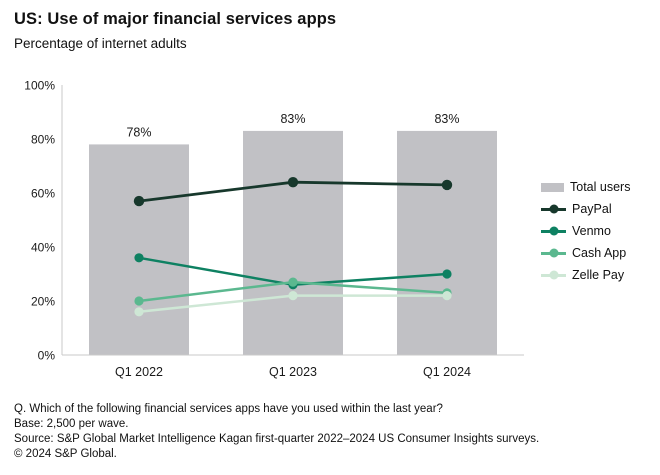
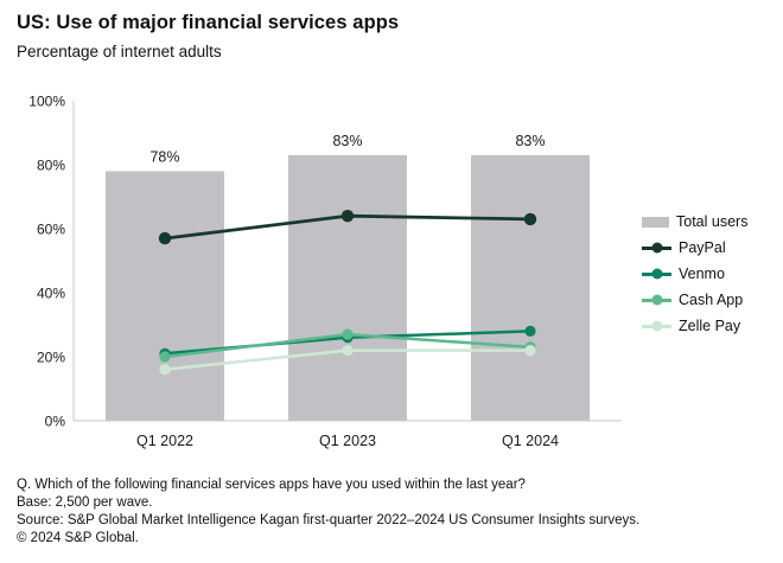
Venmo/Q1 2022: 36% -> 21%
Venmo/Q1 2024: 30% -> 28%
